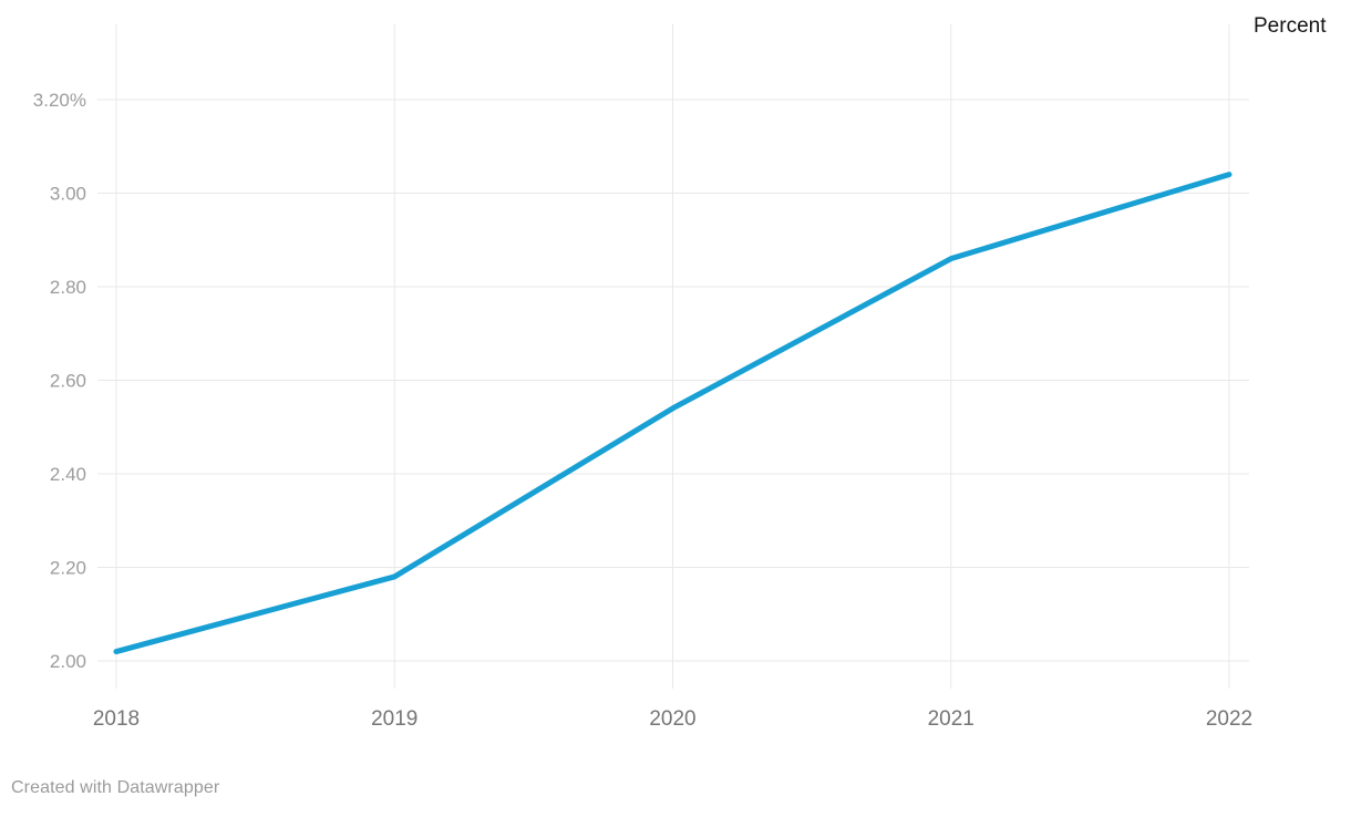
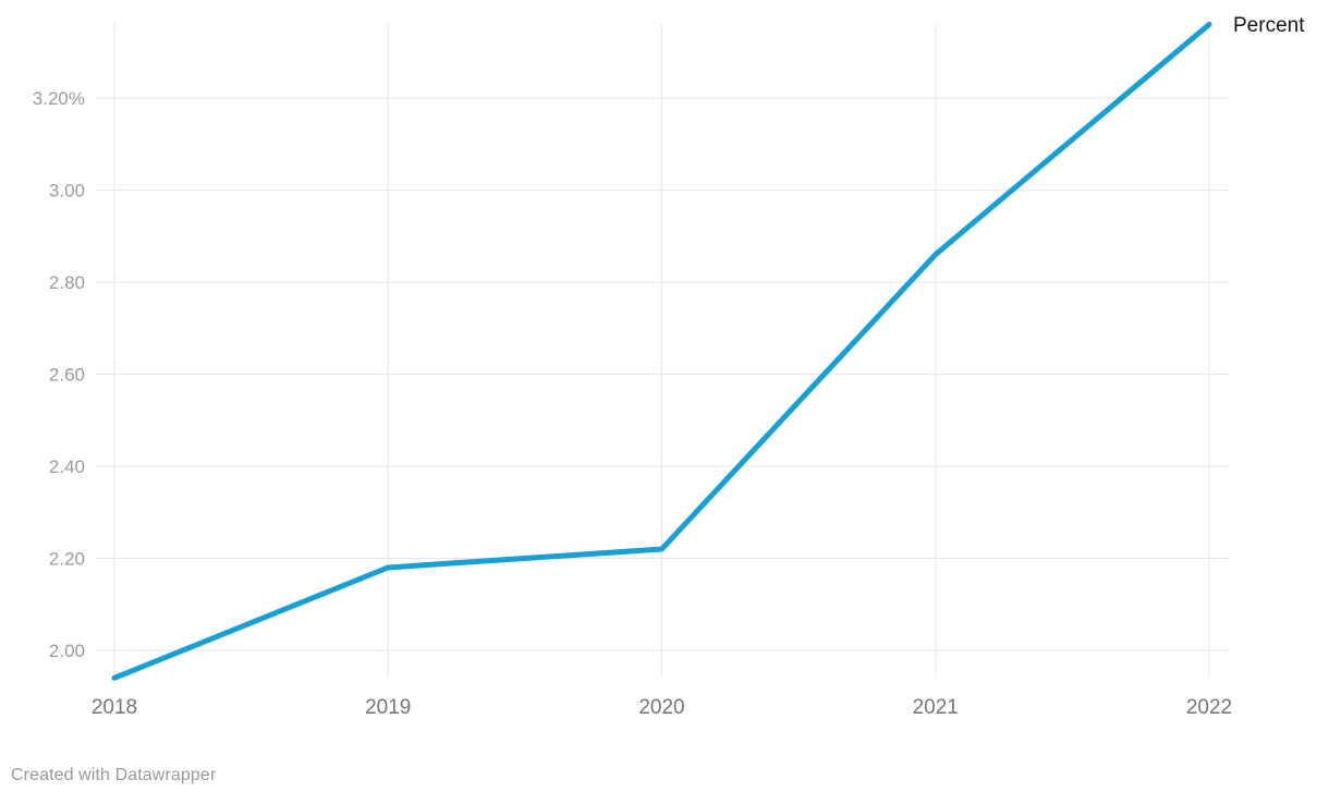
2018: 2.02% -> 1.94%
2020: 2.54% -> 2.22%
2022: 3.04% -> 3.36%
